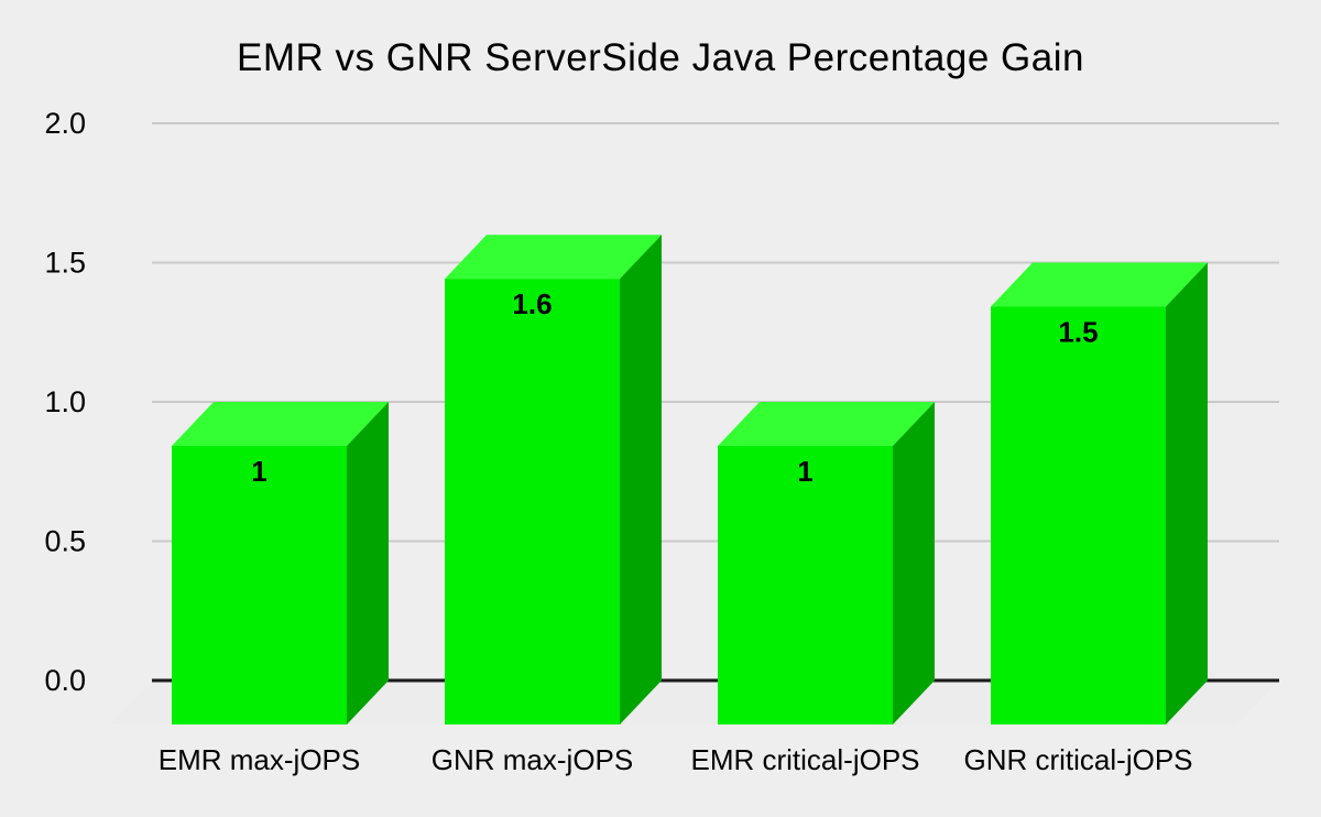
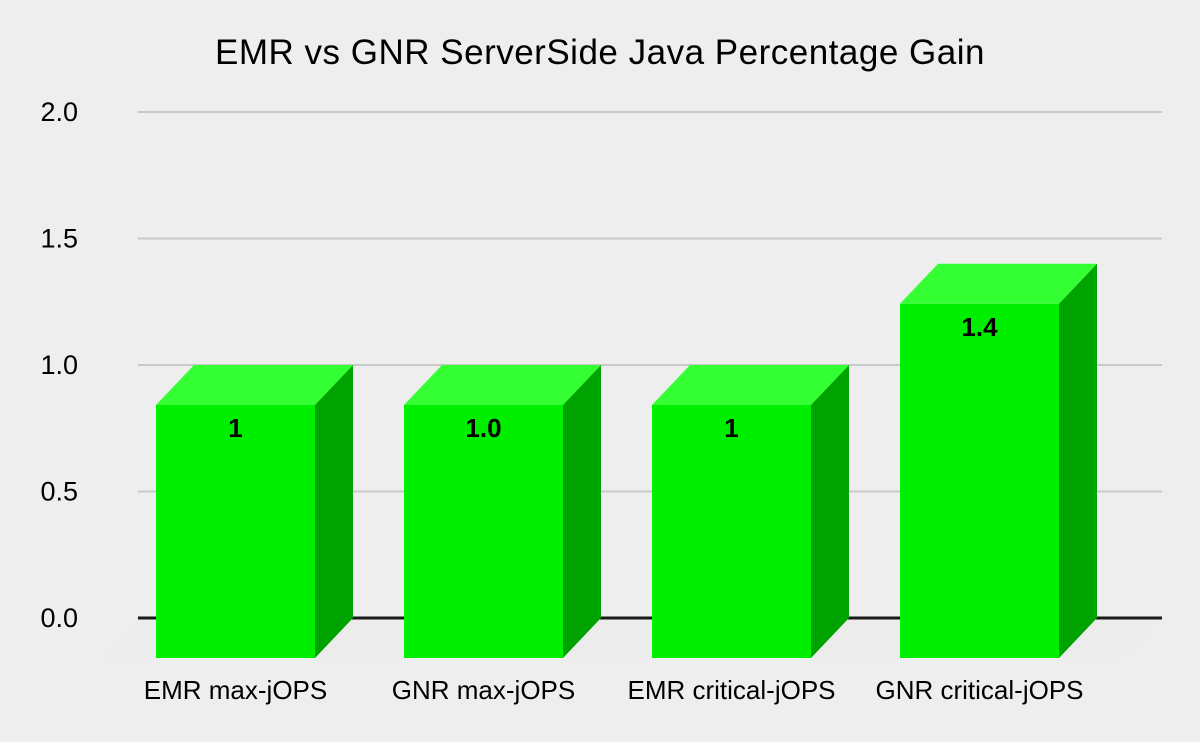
GNR max-jOPS: 1.6 -> 1.0
GNR critical-jOPS: 1.5 -> 1.4
